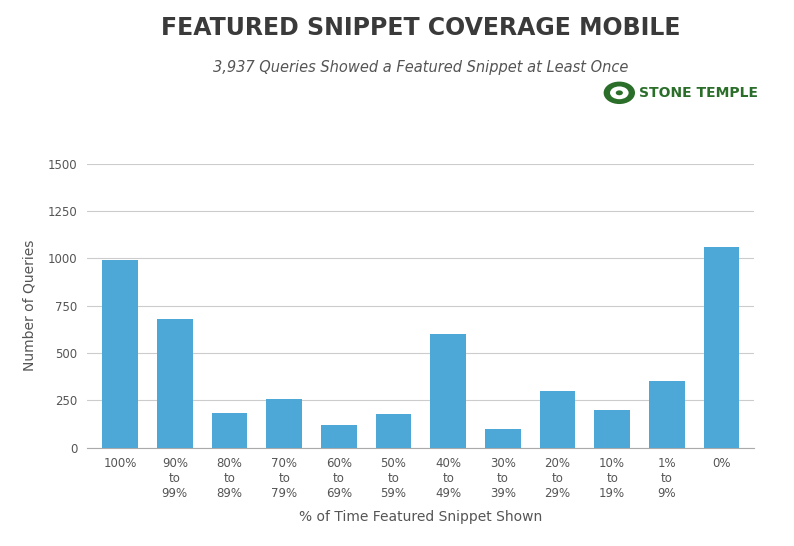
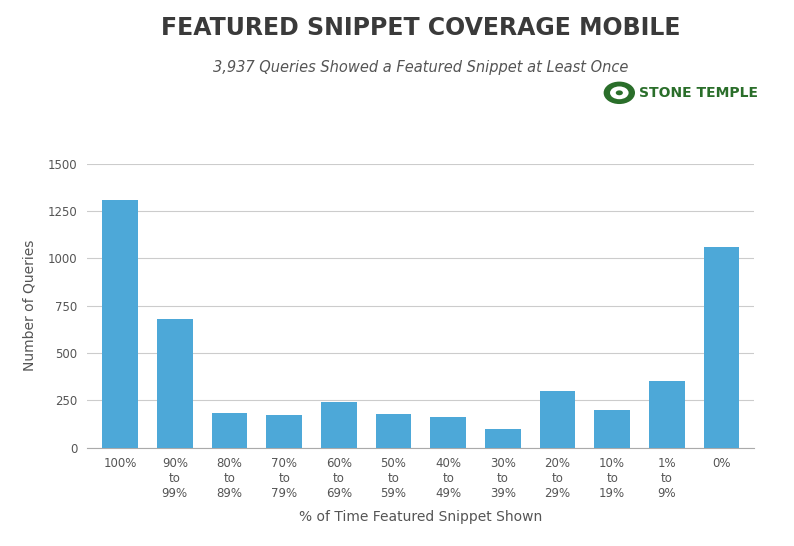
100%: 990 -> 1310
70% to 79%: 260 -> 180
60% to 69%: 120 -> 240
40% to 49%: 600 -> 160
